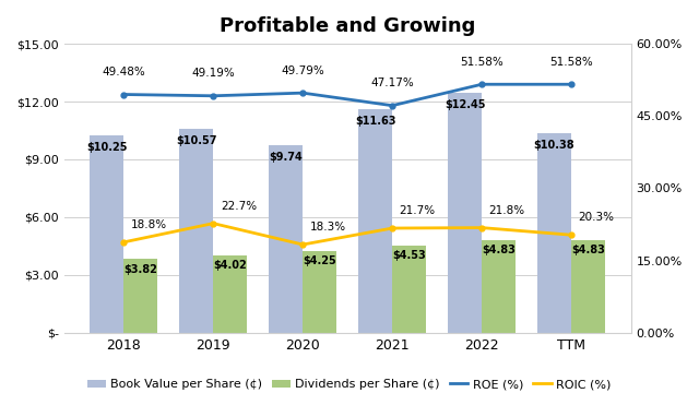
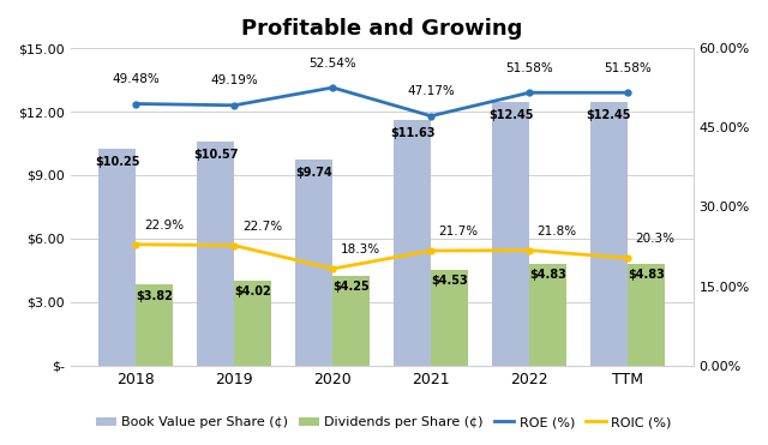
ROIC (%)/2018: 18.8% -> 22.9%
ROE (%)/2020: 49.79% -> 52.54%
Book Value per Share (¢)/TTM: $10.38 -> $12.45
